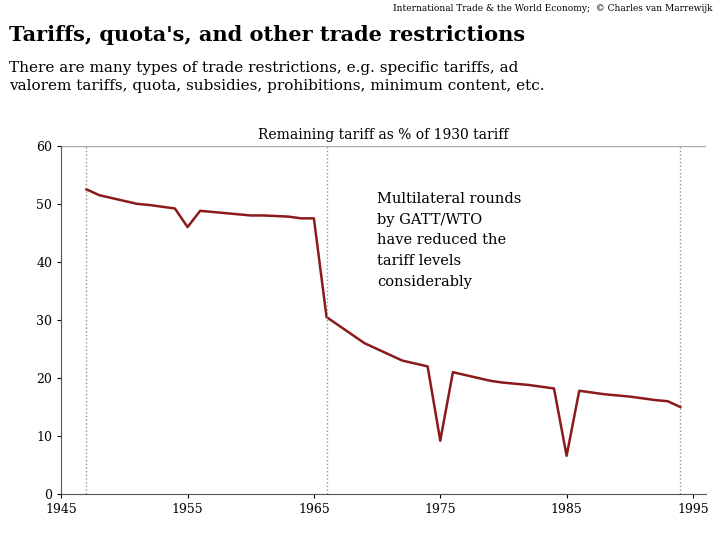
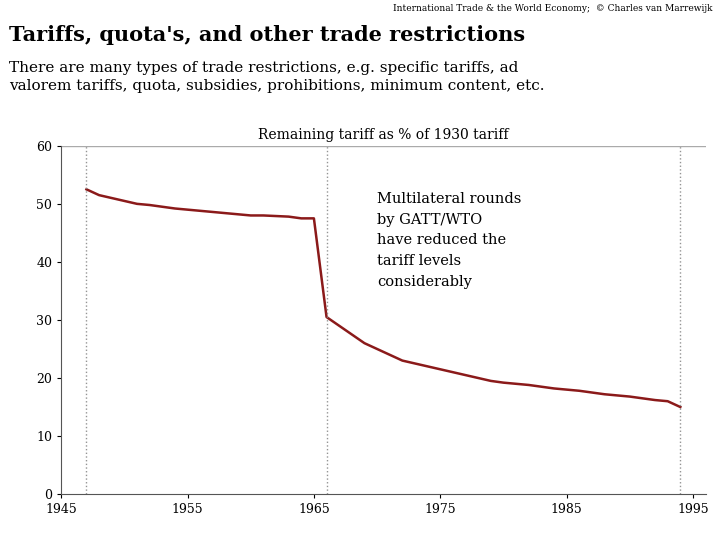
1955: 46.0 -> 49.0
1975: 9.2 -> 21.5
1985: 6.6 -> 18.0
